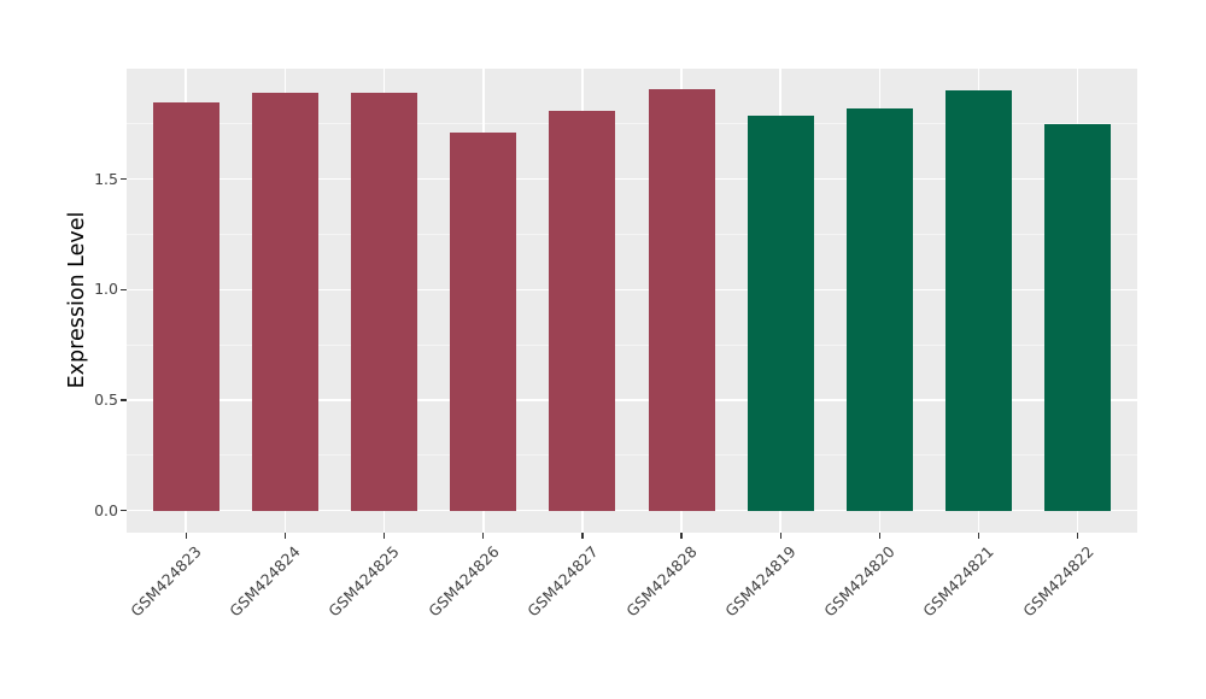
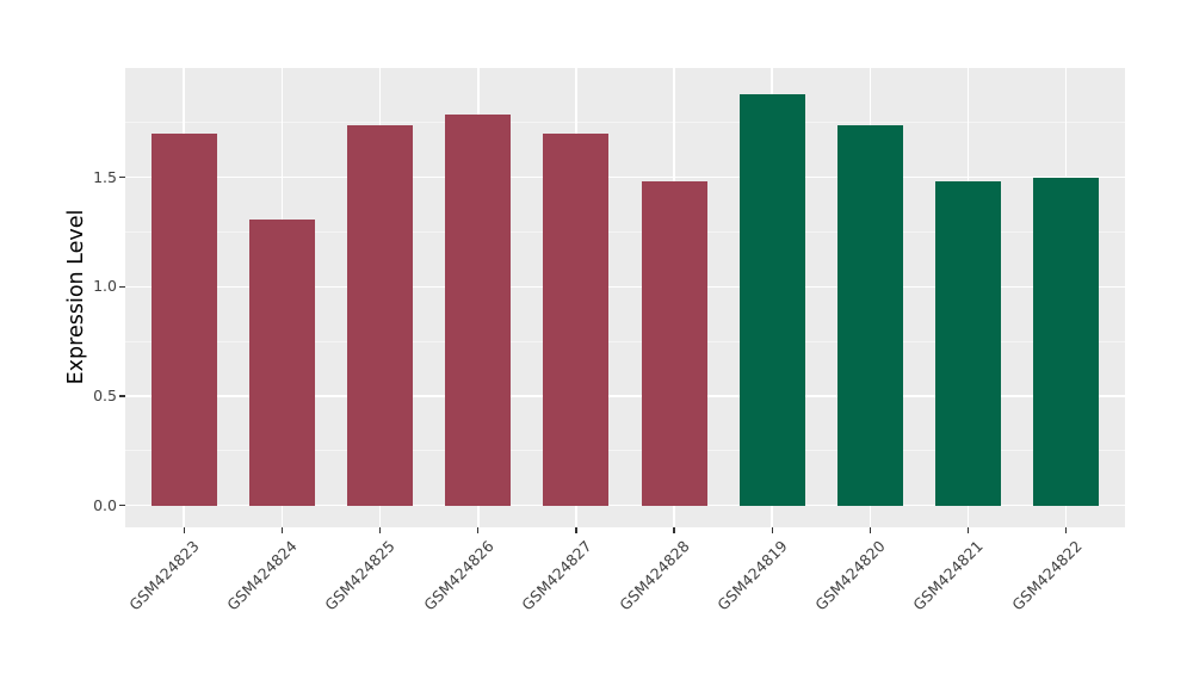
GSM424823: 1.85 -> 1.70
GSM424824: 1.89 -> 1.31
GSM424825: 1.89 -> 1.74
GSM424826: 1.71 -> 1.79
GSM424827: 1.81 -> 1.70
GSM424828: 1.91 -> 1.48
GSM424819: 1.79 -> 1.88
GSM424820: 1.82 -> 1.74
GSM424821: 1.90 -> 1.48
GSM424822: 1.75 -> 1.50
